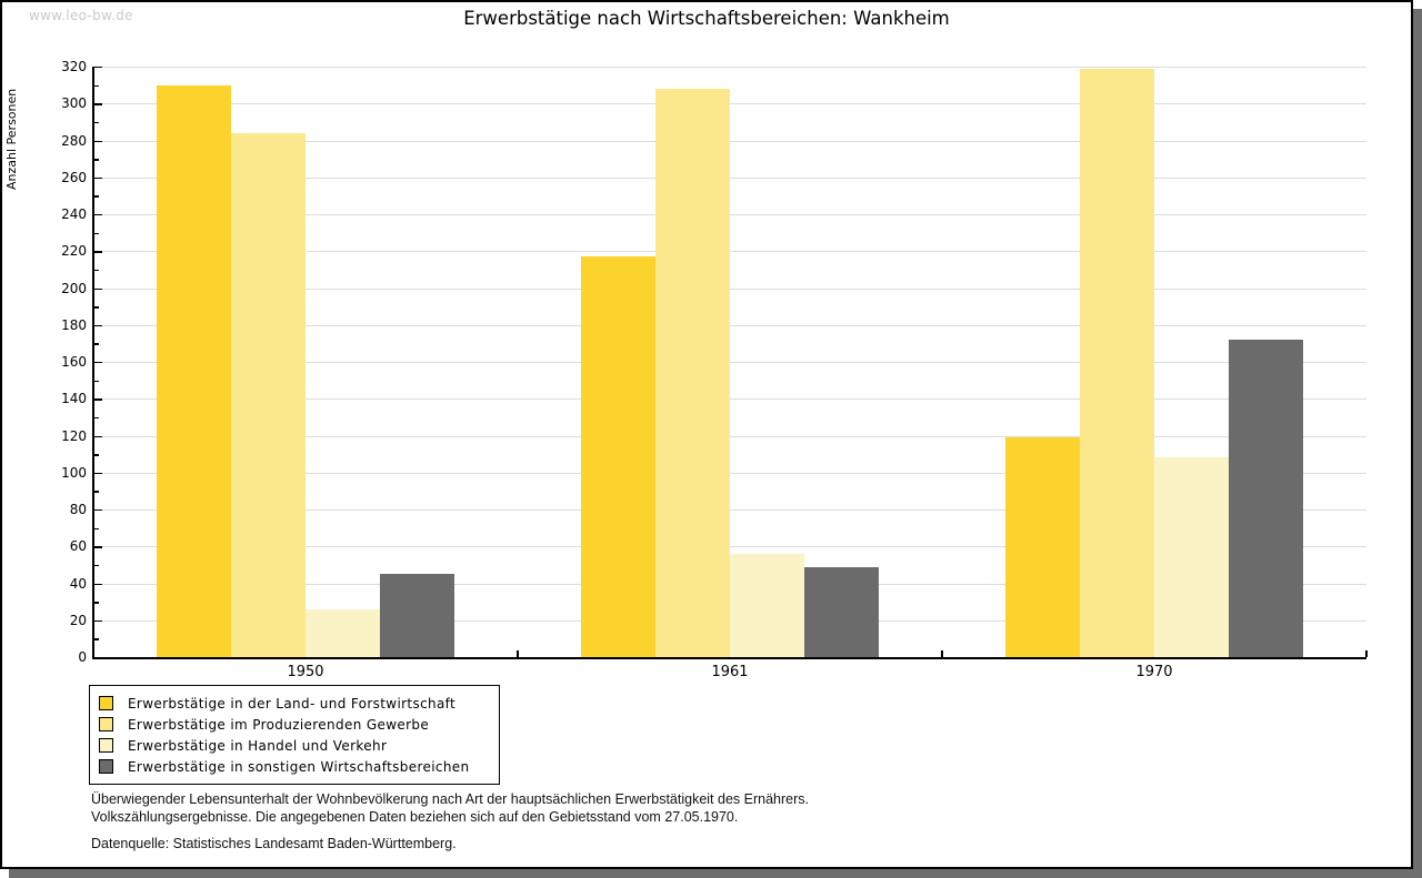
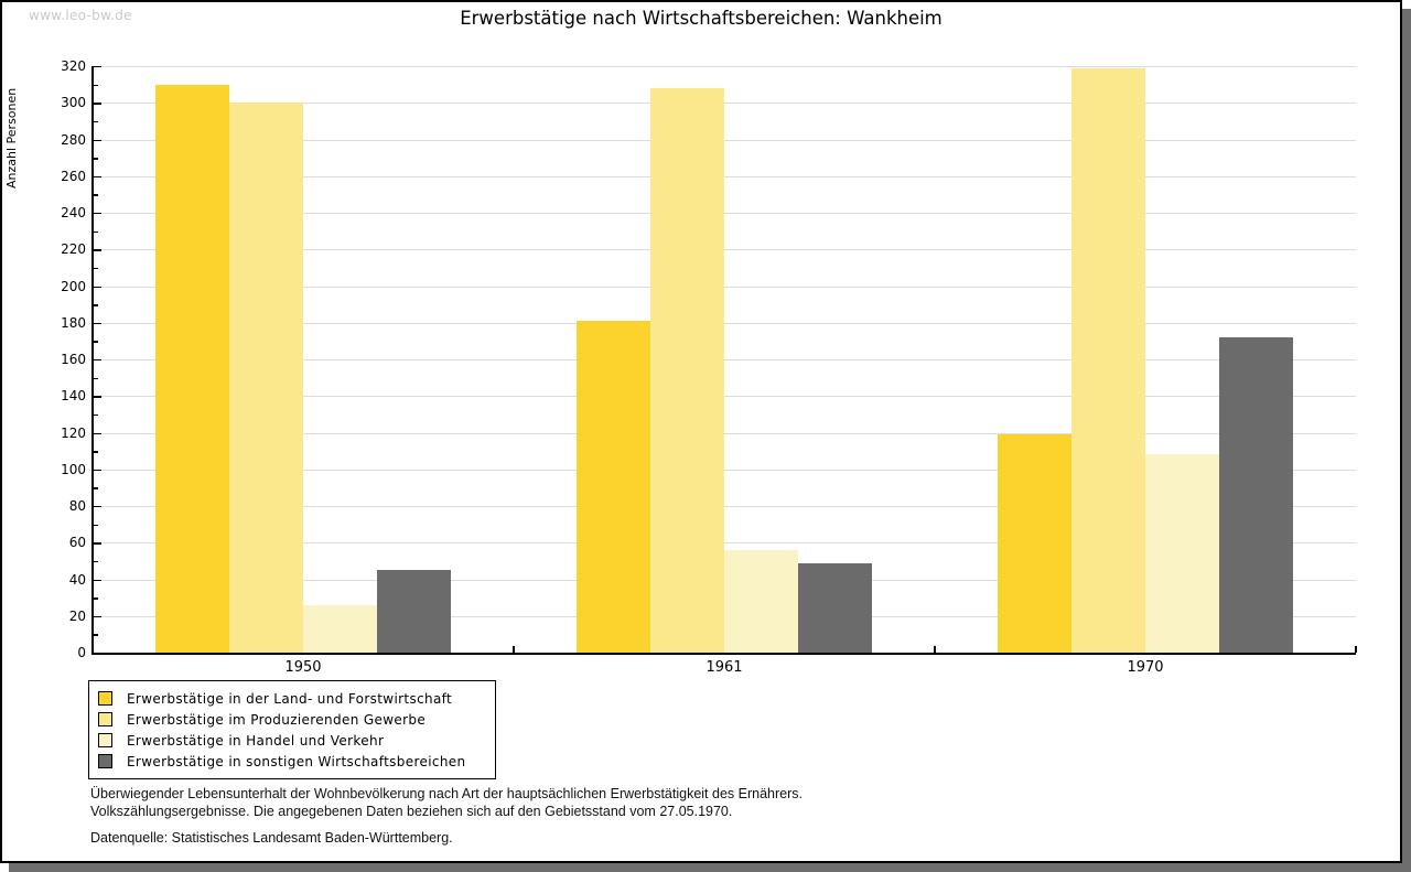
Erwerbstätige im Produzierenden Gewerbe/1950: 284 -> 300
Erwerbstätige in der Land- und Forstwirtschaft/1961: 217 -> 181
